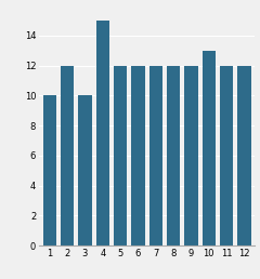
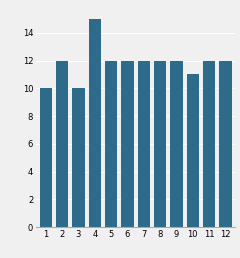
10: 13 -> 11
